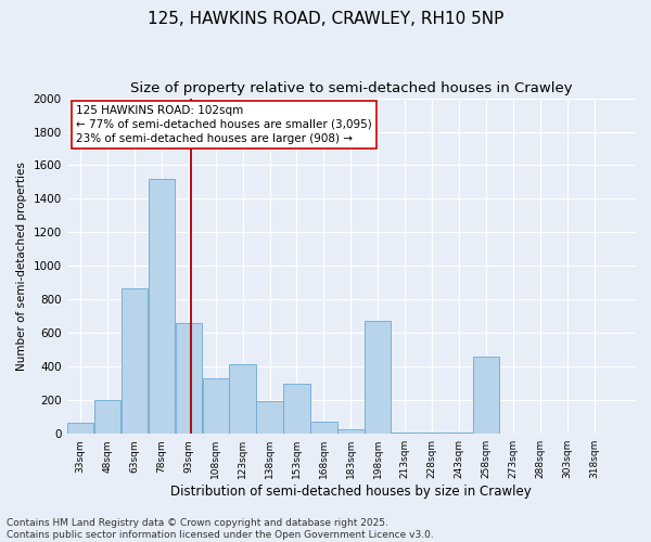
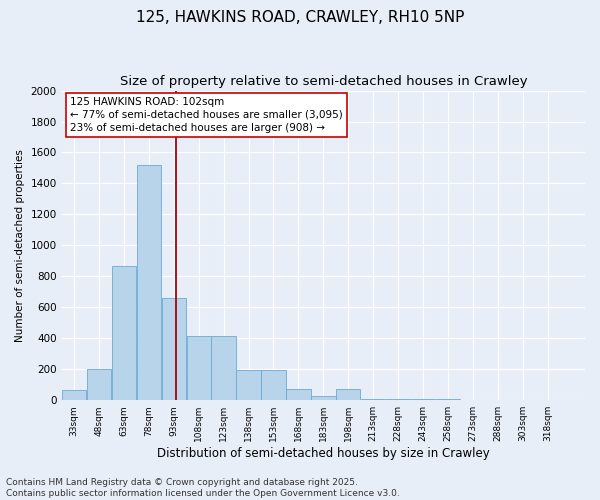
108sqm: 330 -> 420
153sqm: 300 -> 200
198sqm: 670 -> 70
258sqm: 460 -> 0
